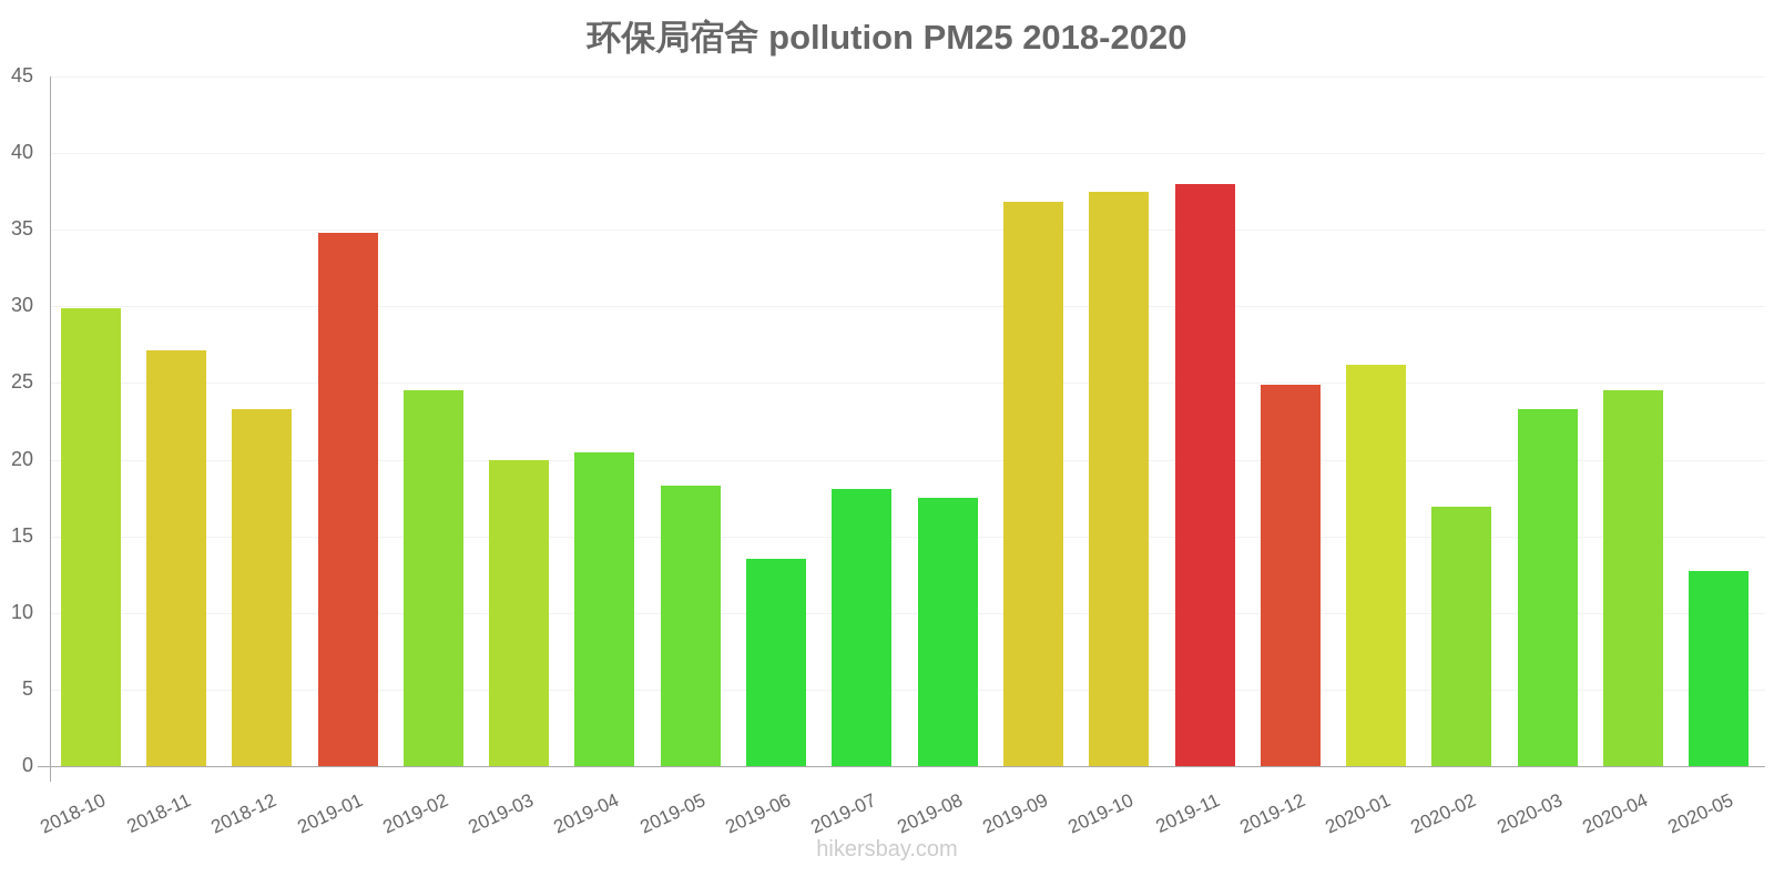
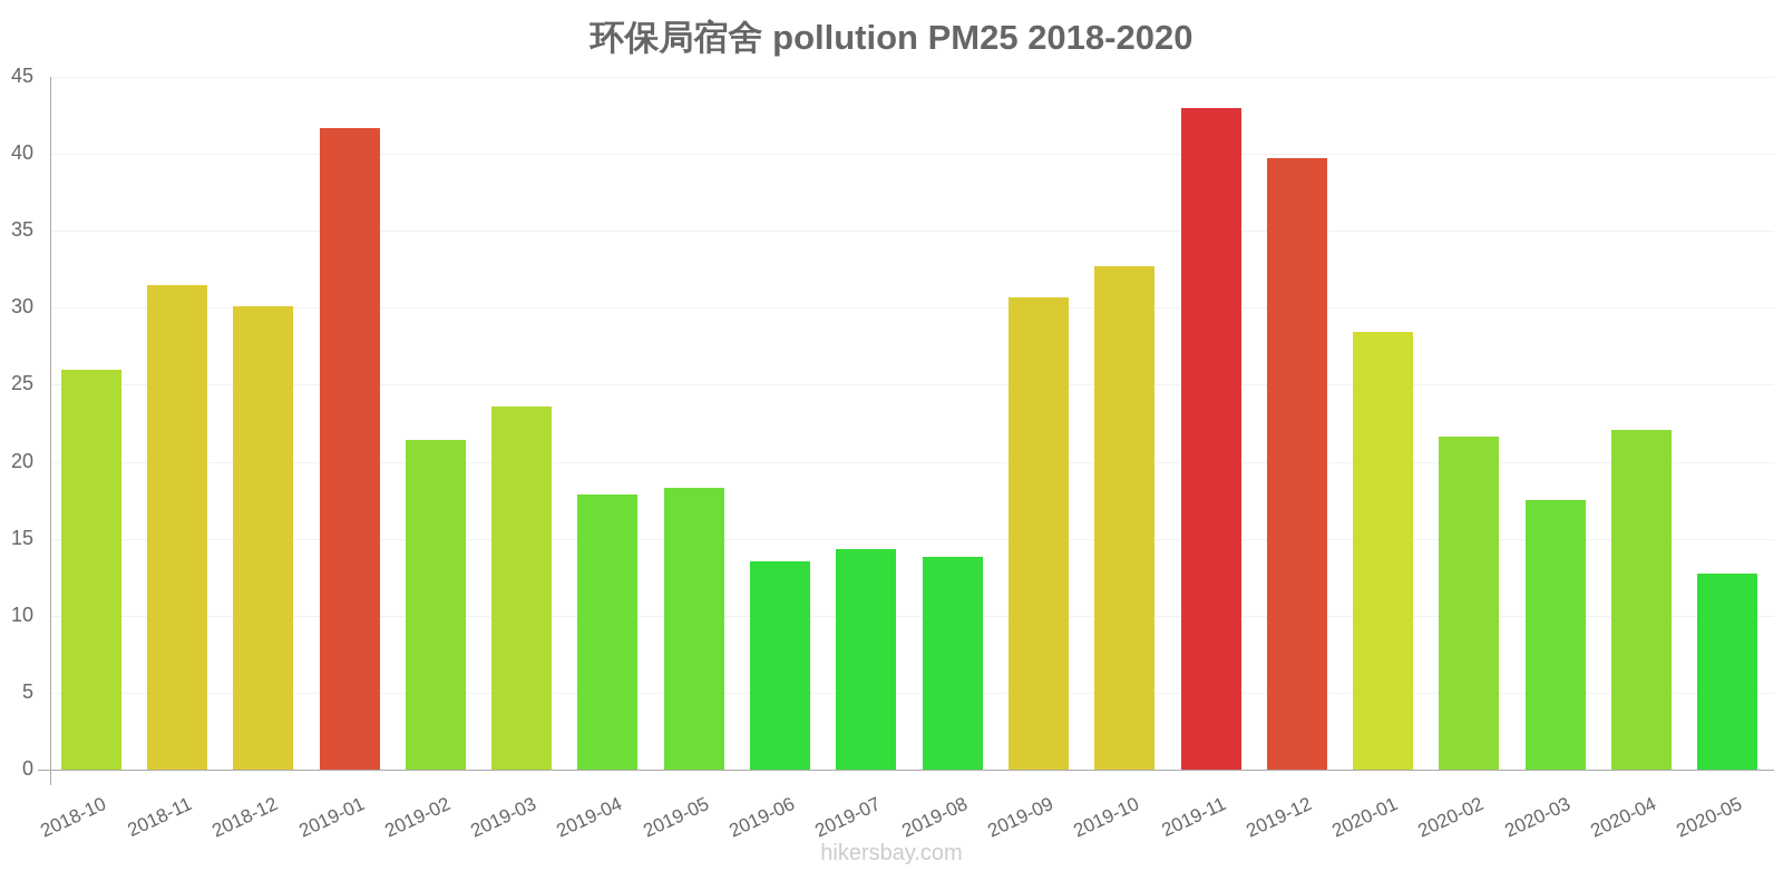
2018-10: 29.9 -> 26.0
2018-11: 27.1 -> 31.5
2018-12: 23.3 -> 30.1
2019-01: 34.8 -> 41.7
2019-02: 24.5 -> 21.4
2019-03: 20.0 -> 23.6
2019-04: 20.5 -> 17.9
2019-07: 18.1 -> 14.3
2019-08: 17.5 -> 13.8
2019-09: 36.8 -> 30.7
2019-10: 37.5 -> 32.7
2019-11: 38.0 -> 43.0
2019-12: 24.9 -> 39.7
2020-01: 26.2 -> 28.4
2020-02: 16.9 -> 21.6
2020-03: 23.3 -> 17.5
2020-04: 24.5 -> 22.1
